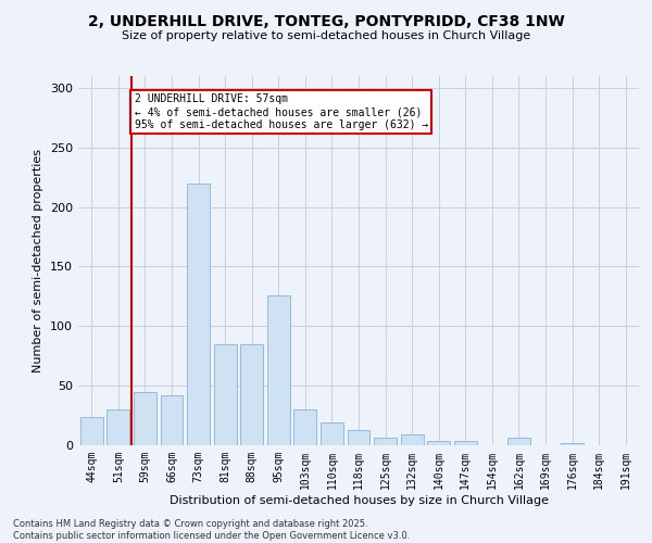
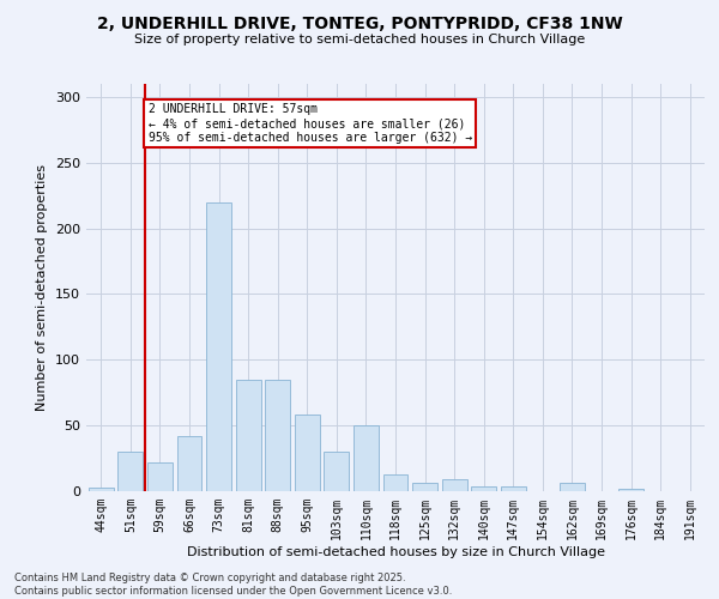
44sqm: 24 -> 3
59sqm: 45 -> 22
95sqm: 126 -> 58
110sqm: 19 -> 50
